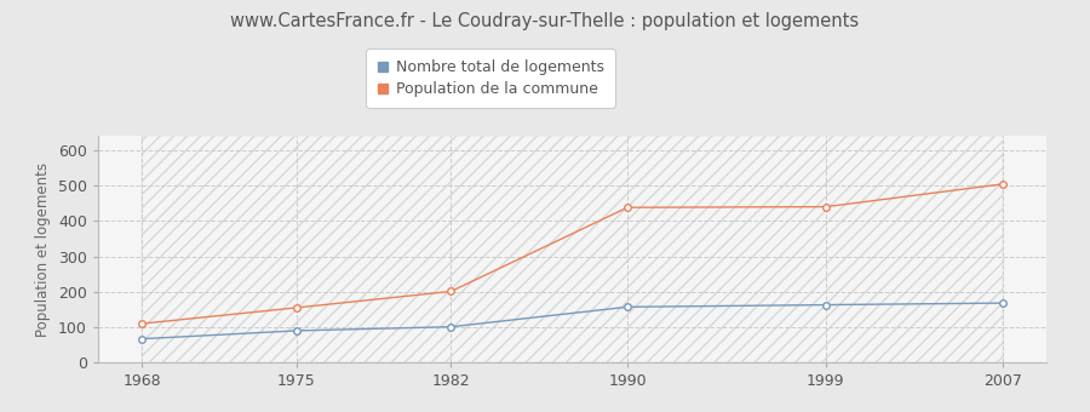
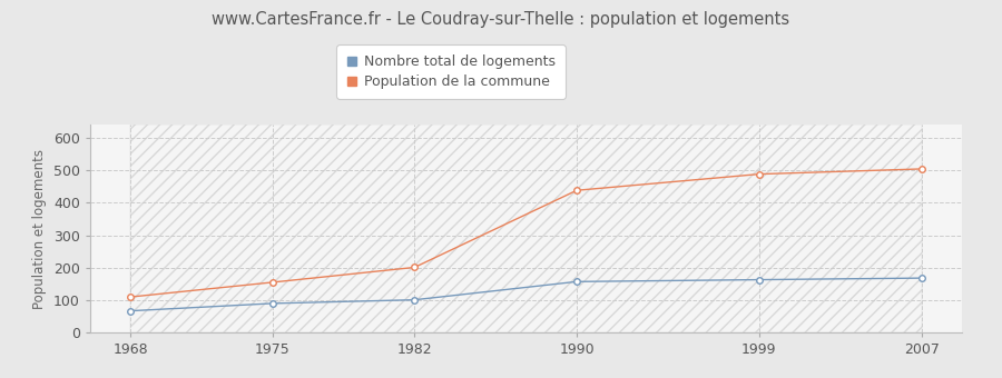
Population de la commune/1999: 440 -> 488
